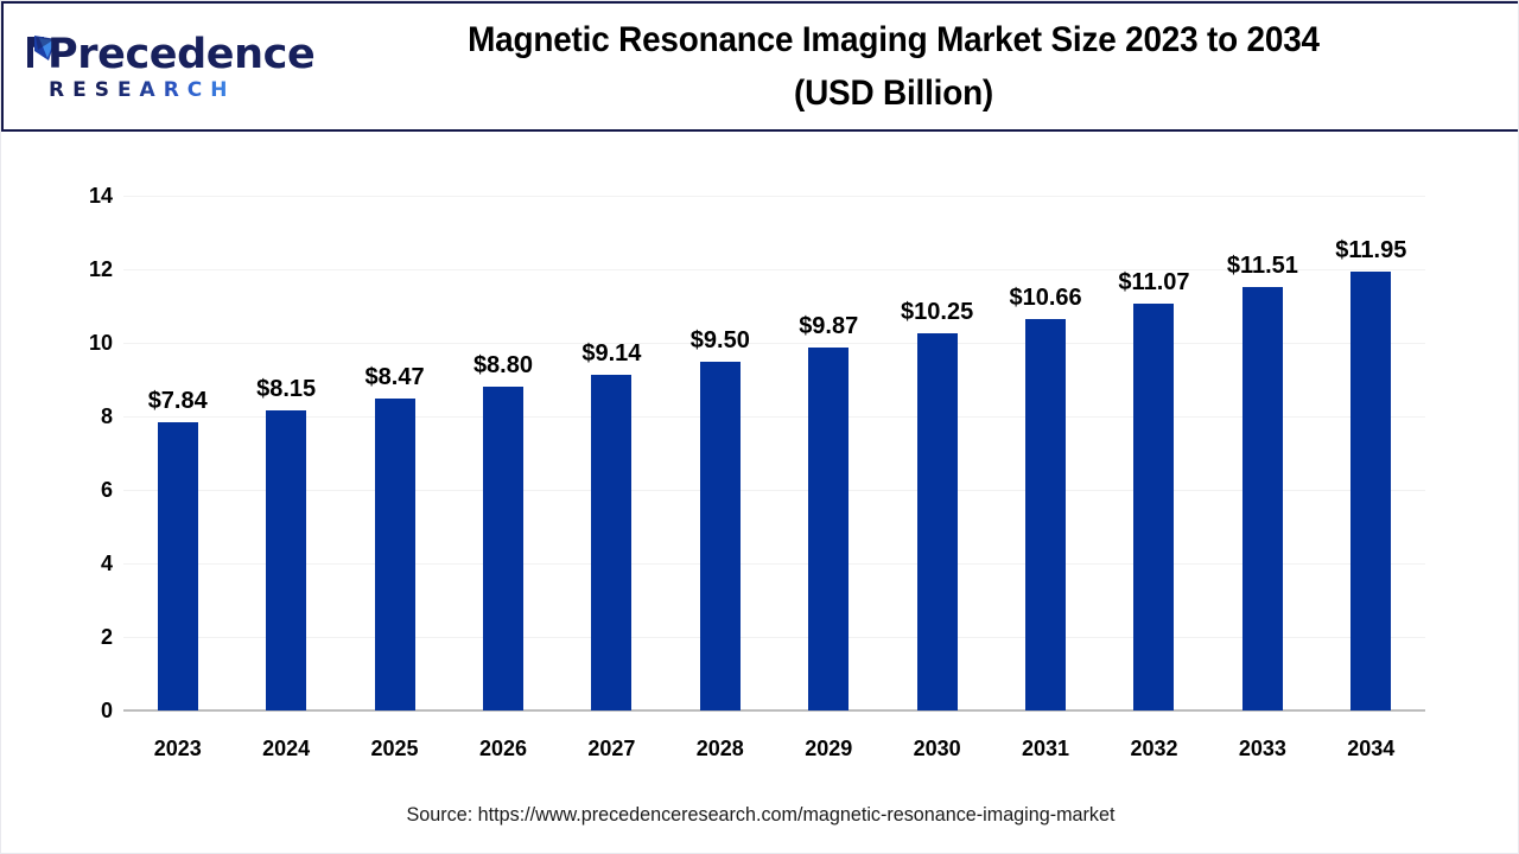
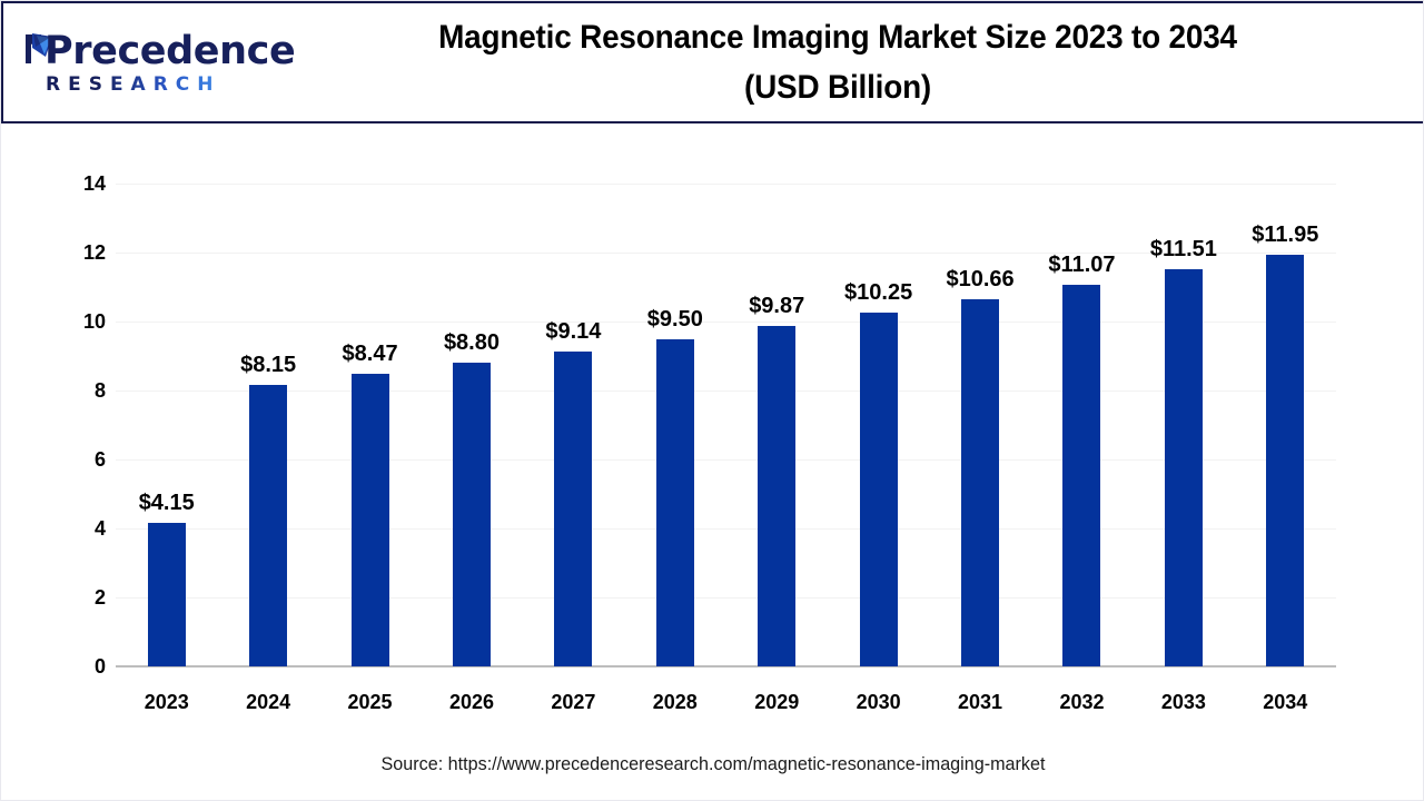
2023: $7.84 -> $4.15
